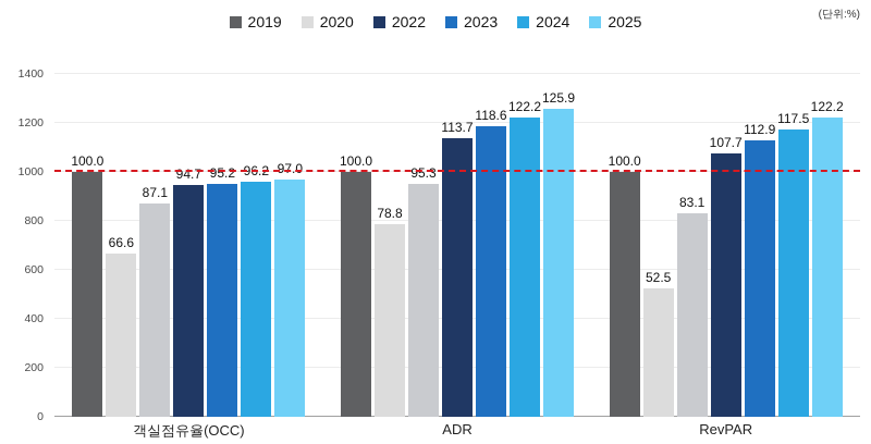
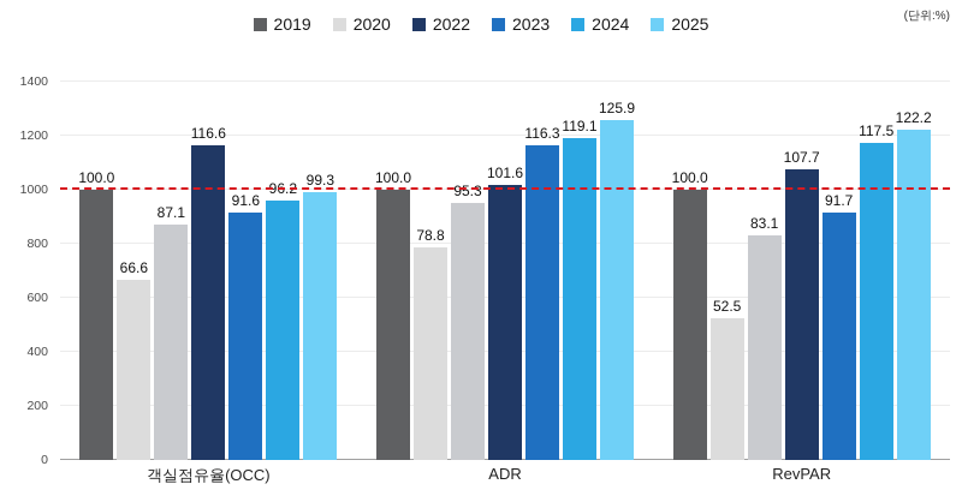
2022/객실점유율(OCC): 94.7 -> 116.6
2023/객실점유율(OCC): 95.2 -> 91.6
2025/객실점유율(OCC): 97.0 -> 99.3
2022/ADR: 113.7 -> 101.6
2023/ADR: 118.6 -> 116.3
2024/ADR: 122.2 -> 119.1
2023/RevPAR: 112.9 -> 91.7
